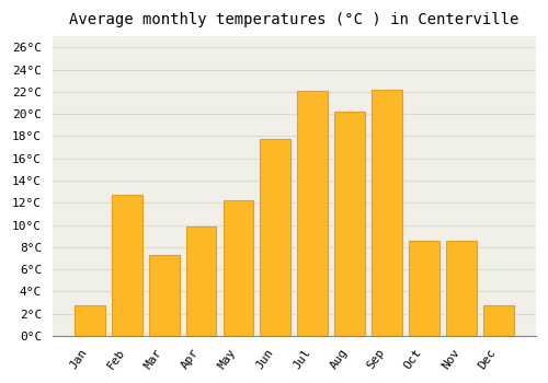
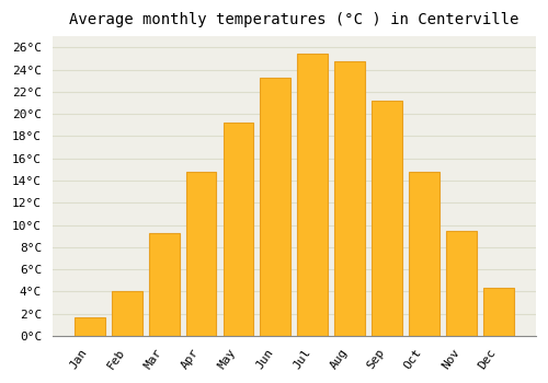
Jan: 2.7°C -> 1.7°C
Feb: 12.7°C -> 4.0°C
Mar: 7.3°C -> 9.3°C
Apr: 9.9°C -> 14.8°C
May: 12.2°C -> 19.2°C
Jun: 17.7°C -> 23.3°C
Jul: 22.1°C -> 25.4°C
Aug: 20.2°C -> 24.8°C
Sep: 22.2°C -> 21.2°C
Oct: 8.6°C -> 14.8°C
Nov: 8.6°C -> 9.5°C
Dec: 2.7°C -> 4.3°C
